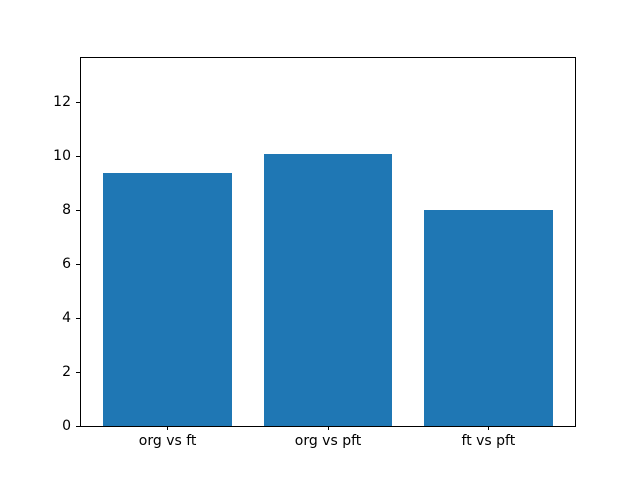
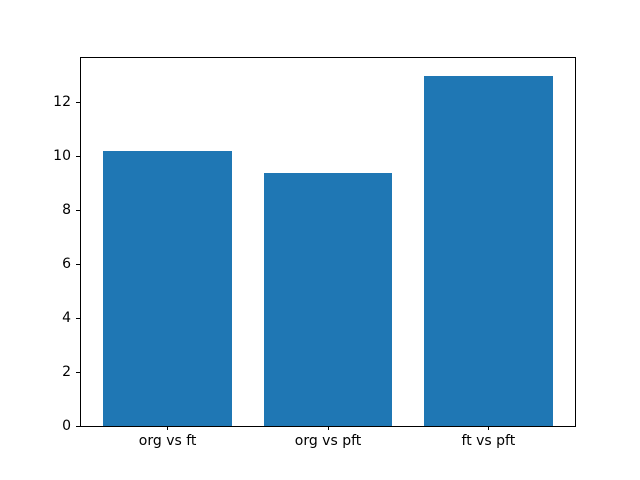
org vs ft: 9.4 -> 10.2
org vs pft: 10.1 -> 9.4
ft vs pft: 8.0 -> 13.0
